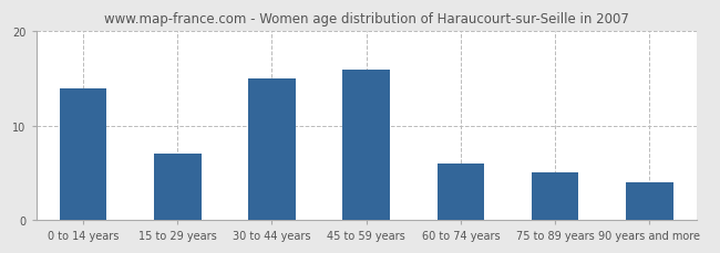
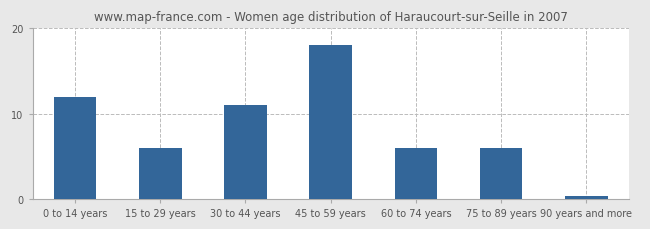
0 to 14 years: 14.0 -> 12.0
15 to 29 years: 7.0 -> 6.0
30 to 44 years: 15.0 -> 11.0
45 to 59 years: 16.0 -> 18.0
75 to 89 years: 5.0 -> 6.0
90 years and more: 4.0 -> 0.3
